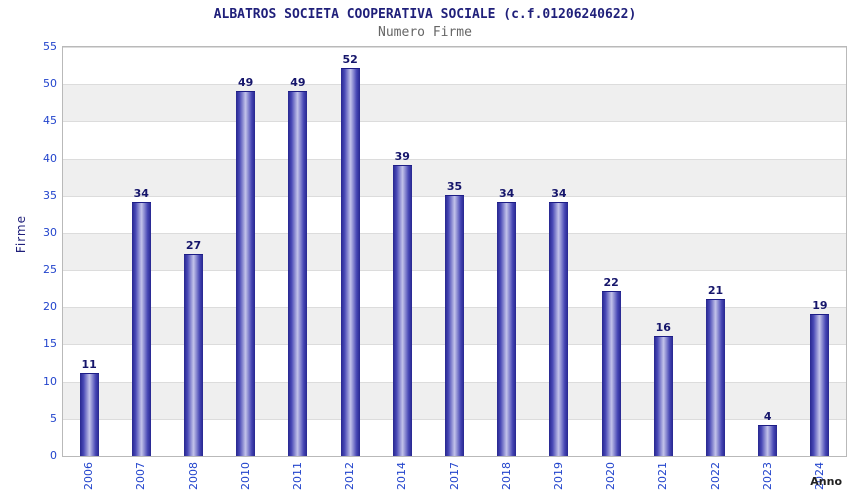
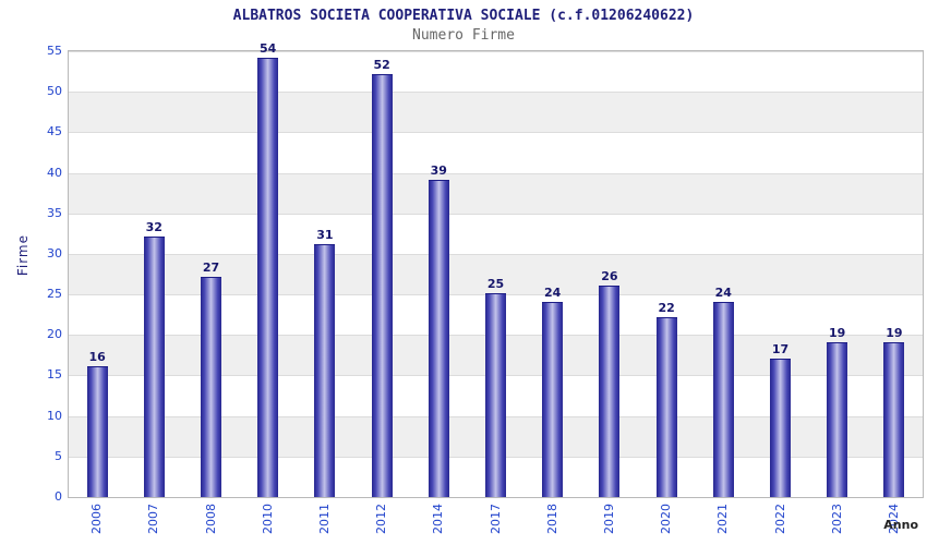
2006: 11 -> 16
2007: 34 -> 32
2010: 49 -> 54
2011: 49 -> 31
2017: 35 -> 25
2018: 34 -> 24
2019: 34 -> 26
2021: 16 -> 24
2022: 21 -> 17
2023: 4 -> 19
